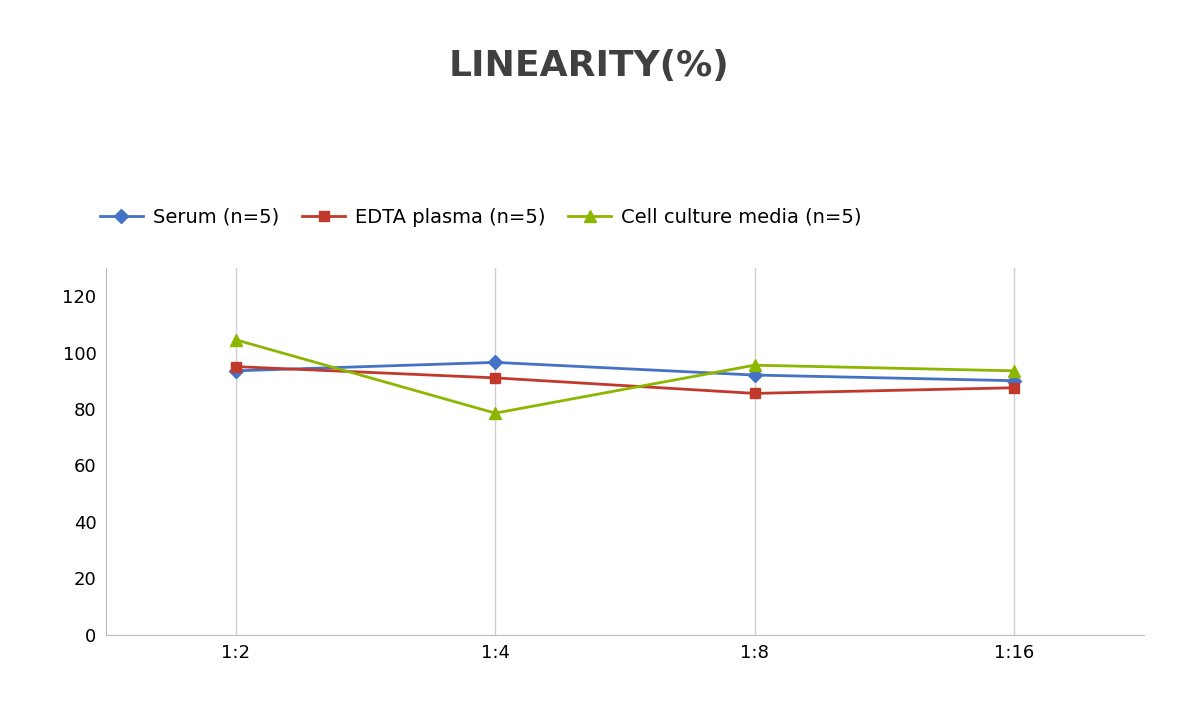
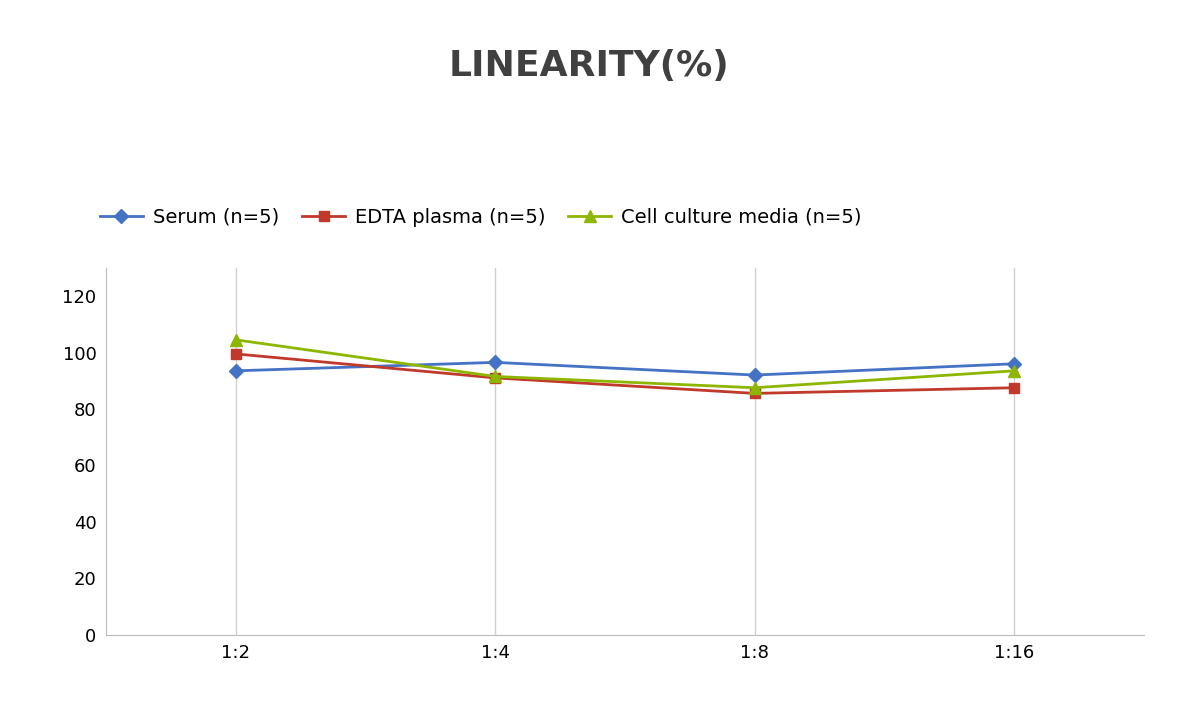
EDTA plasma (n=5)/1:2: 95.0 -> 99.5
Cell culture media (n=5)/1:4: 78.5 -> 91.5
Cell culture media (n=5)/1:8: 95.5 -> 87.5
Serum (n=5)/1:16: 90.0 -> 96.0
